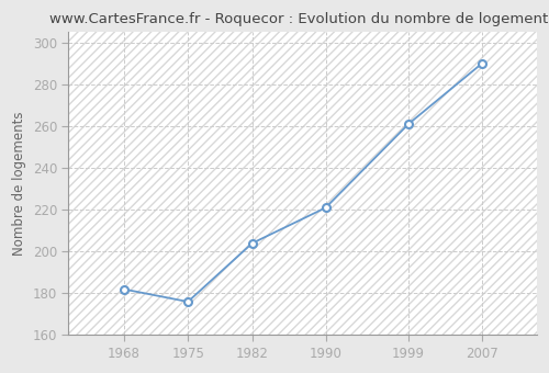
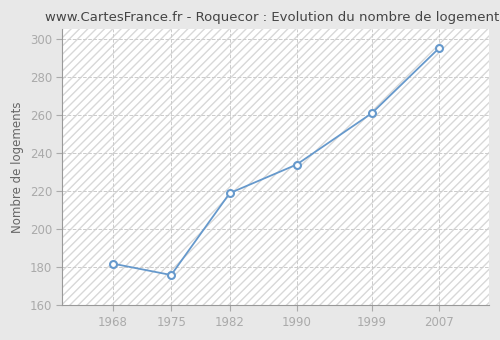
1982: 204 -> 219
1990: 221 -> 234
2007: 290 -> 295
